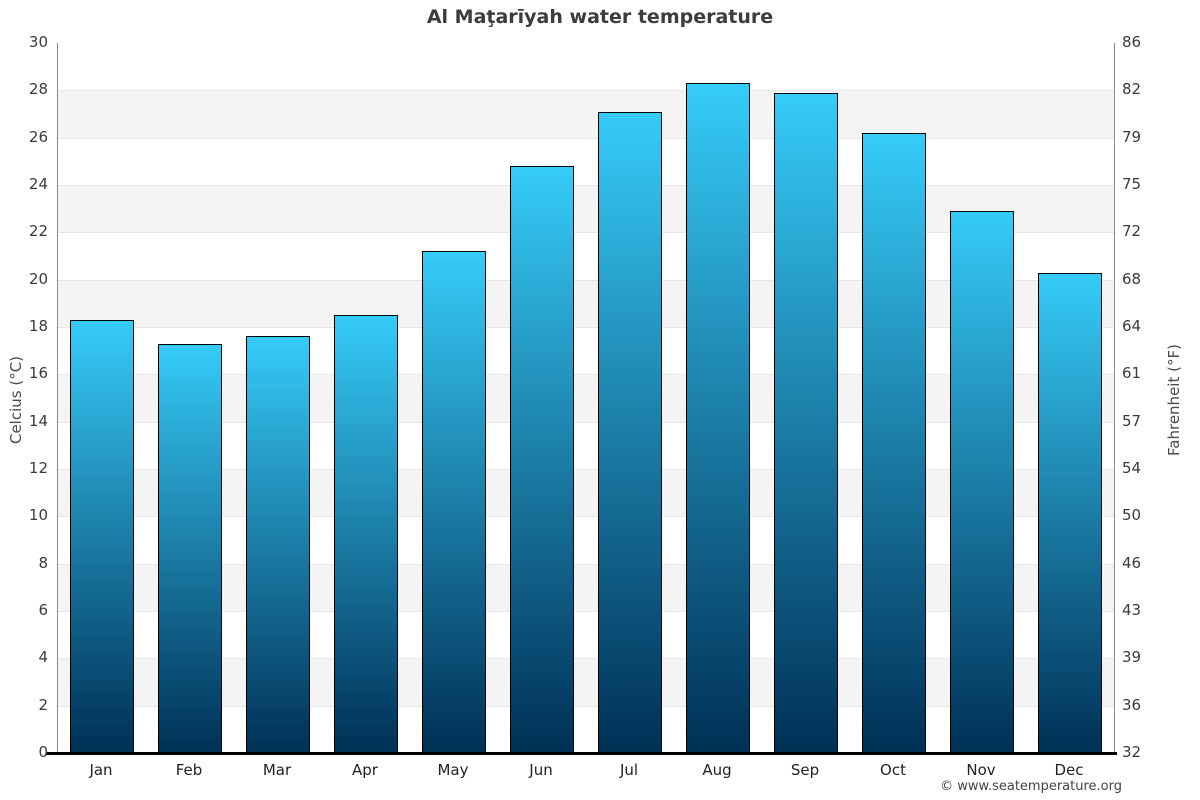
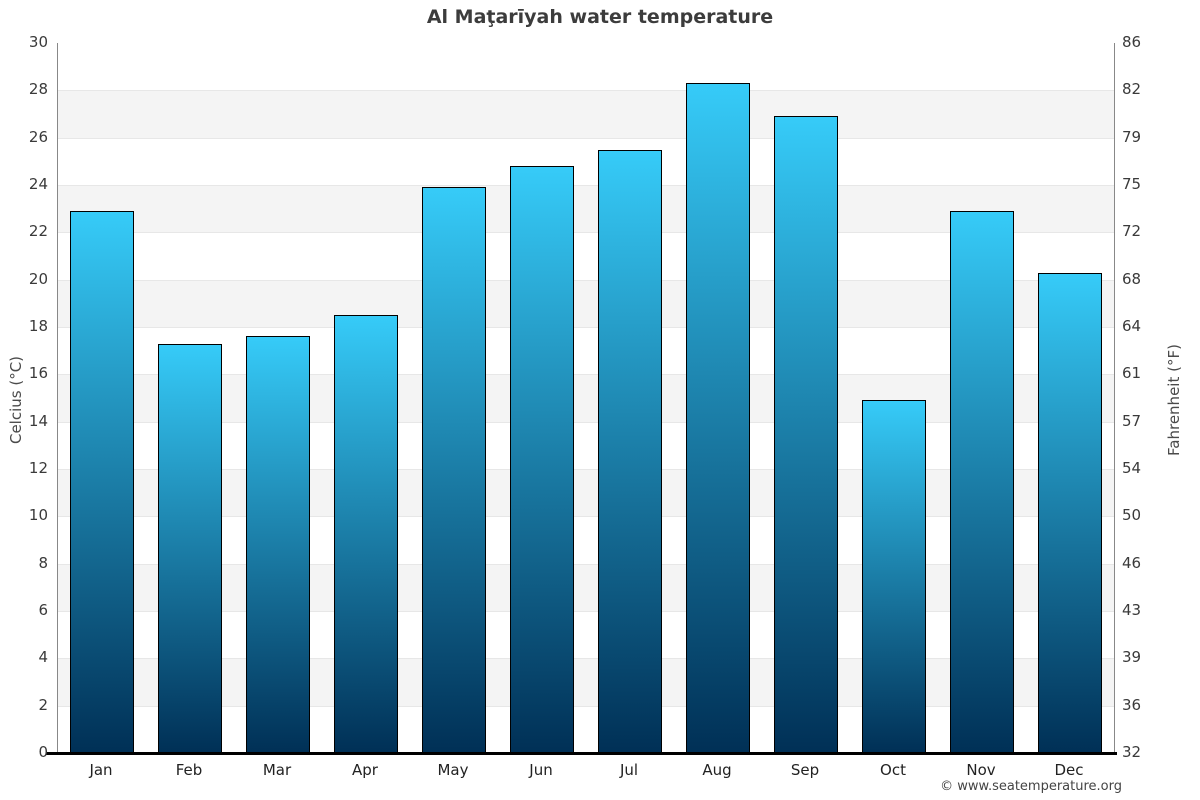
Jan: 18.3 -> 22.9
May: 21.2 -> 23.9
Jul: 27.1 -> 25.5
Sep: 27.9 -> 26.9
Oct: 26.2 -> 14.9
